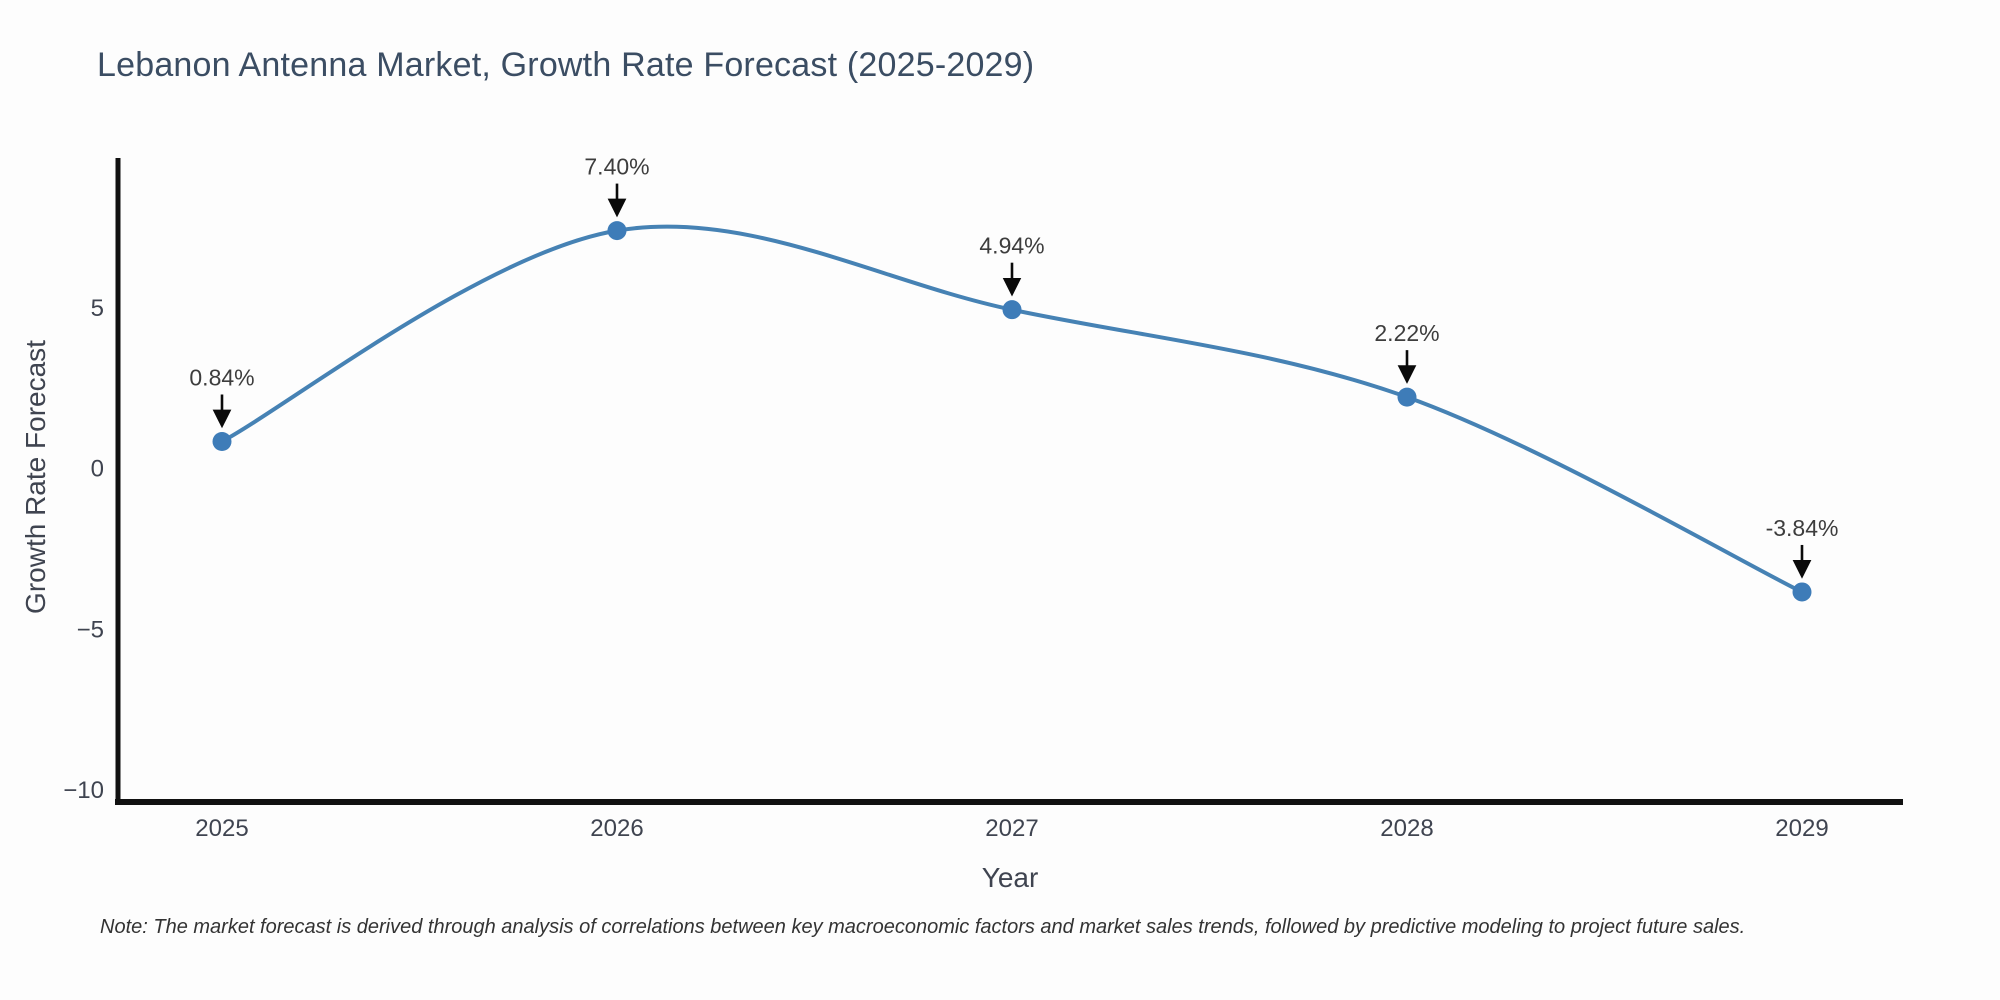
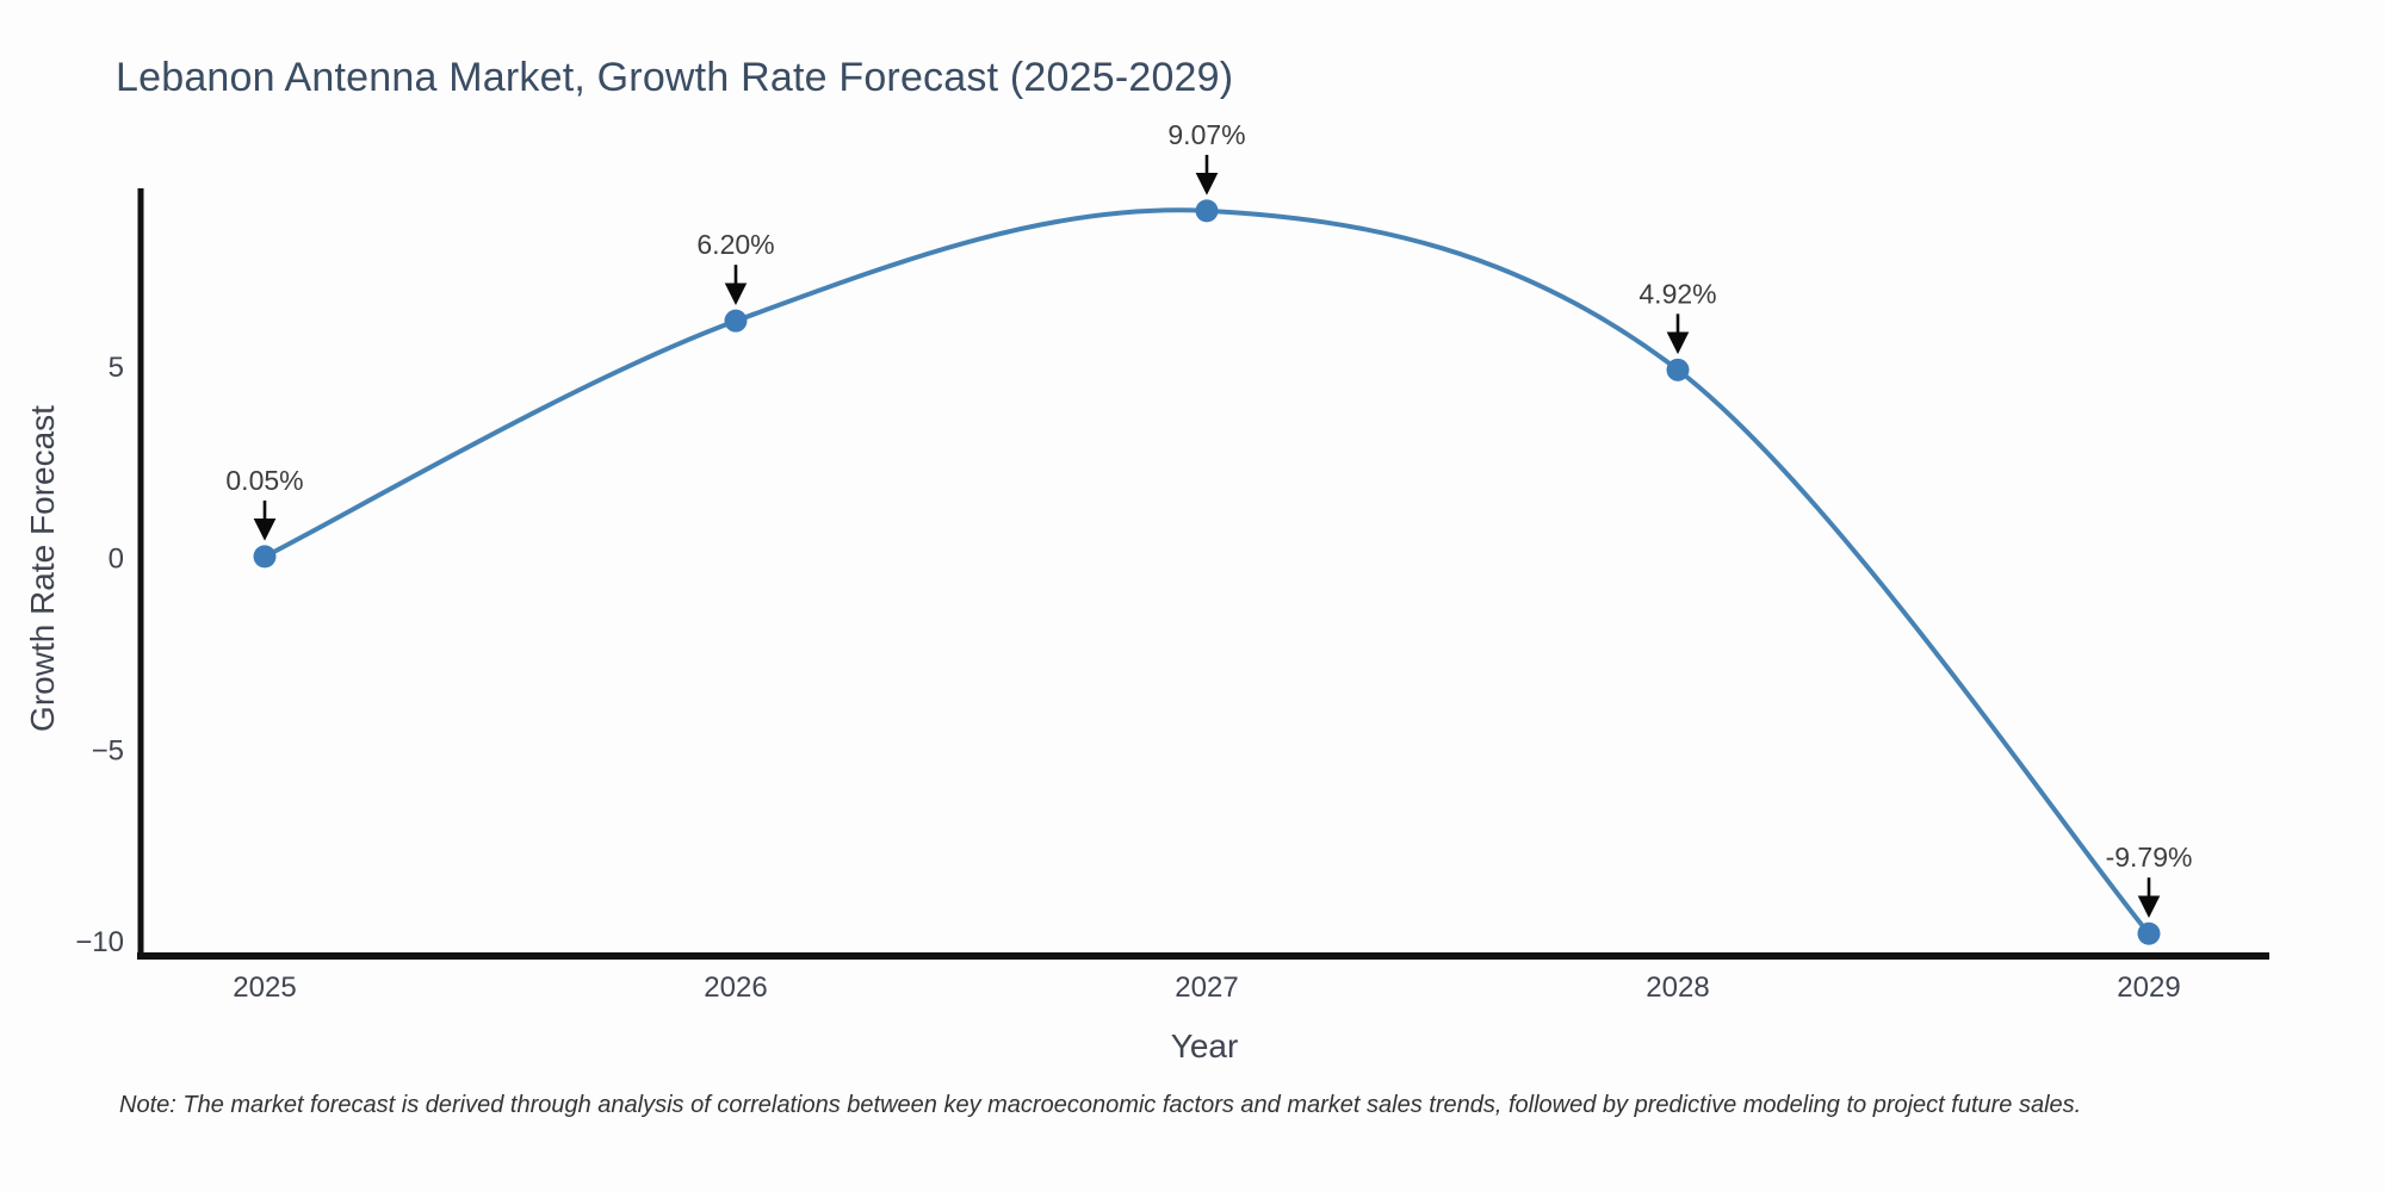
2025: 0.84% -> 0.05%
2026: 7.40% -> 6.20%
2027: 4.94% -> 9.07%
2028: 2.22% -> 4.92%
2029: -3.84% -> -9.79%
